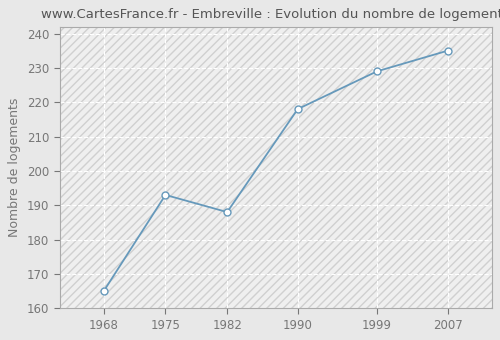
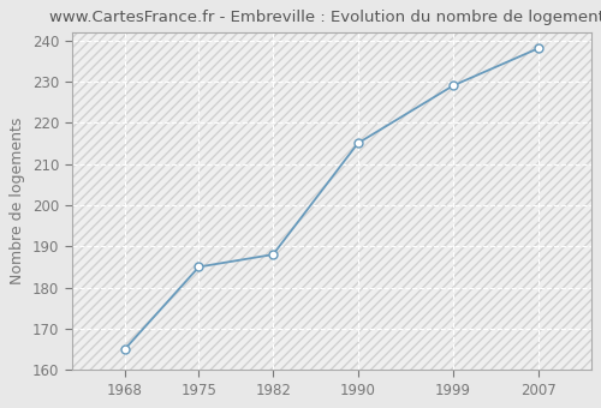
1975: 193 -> 185
1990: 218 -> 215
2007: 235 -> 238
